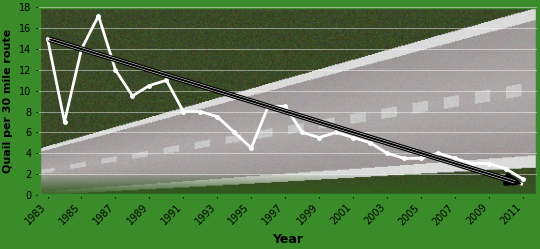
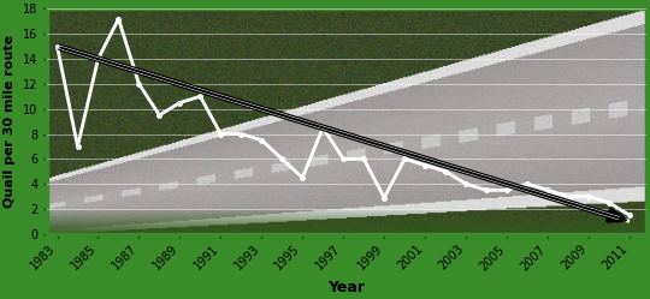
1997: 8.5 -> 6.0
1999: 5.5 -> 2.9
